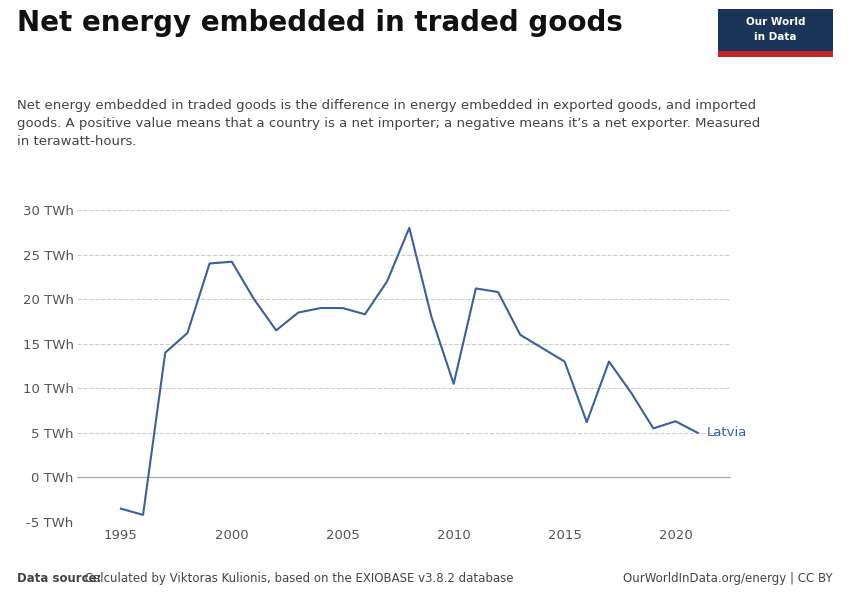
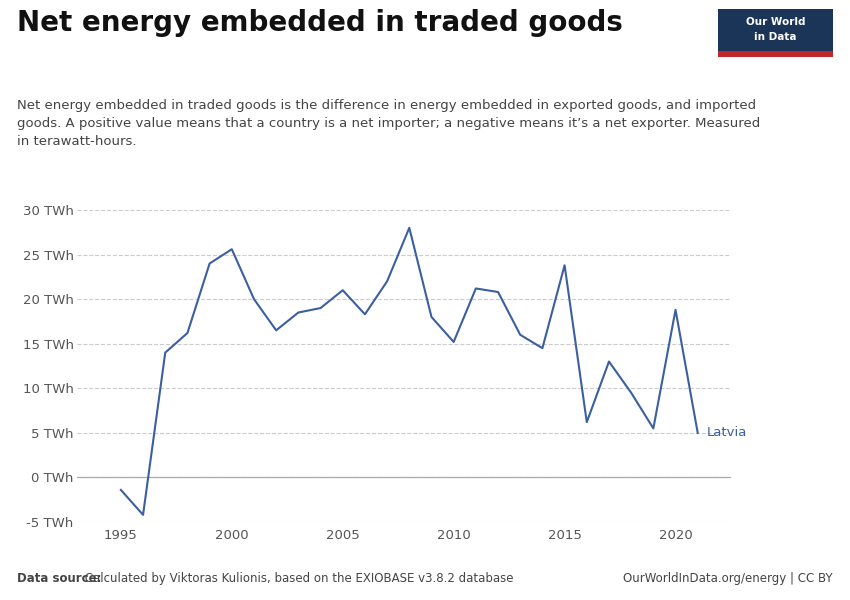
1995: -3.5 TWh -> -1.4 TWh
2000: 24.2 TWh -> 25.6 TWh
2005: 19.0 TWh -> 21.0 TWh
2010: 10.5 TWh -> 15.2 TWh
2015: 13.0 TWh -> 23.8 TWh
2020: 6.3 TWh -> 18.8 TWh
